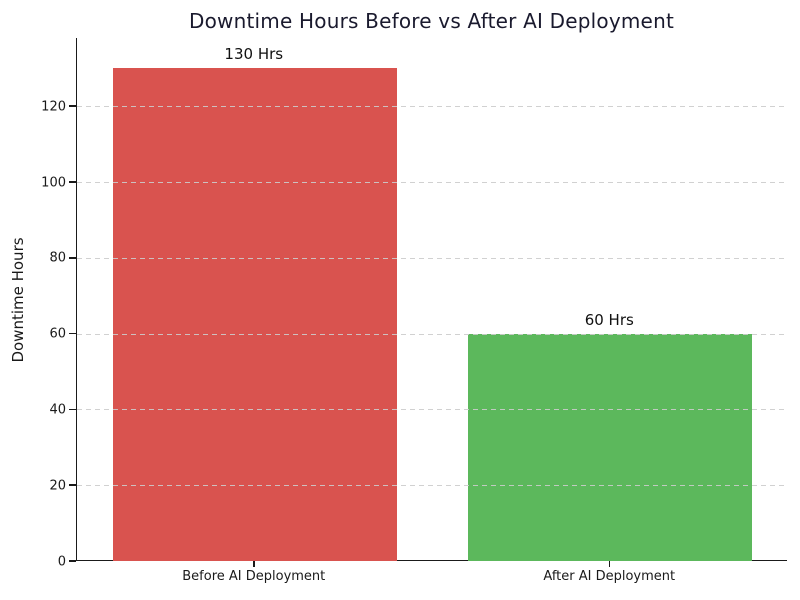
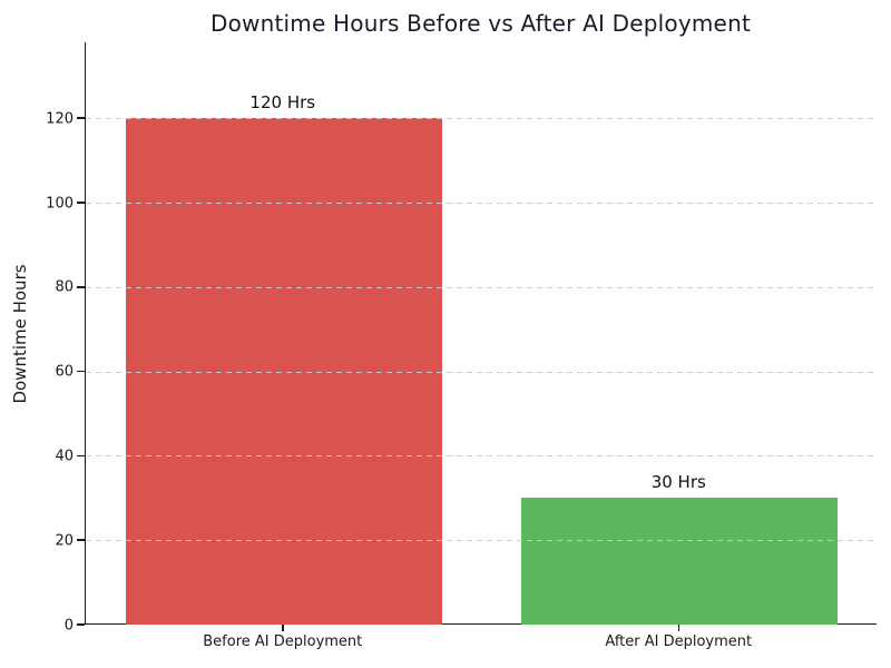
Before AI Deployment: 130 -> 120
After AI Deployment: 60 -> 30
